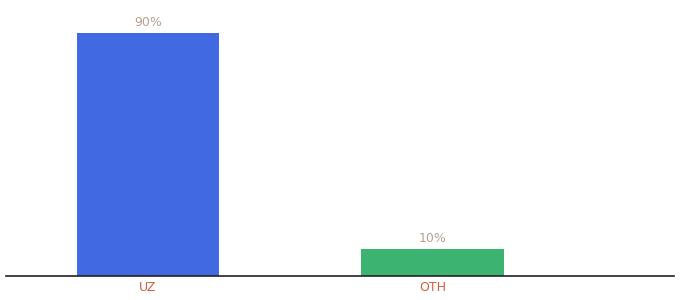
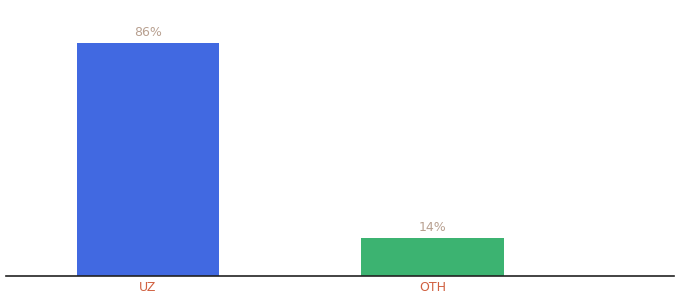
UZ: 90% -> 86%
OTH: 10% -> 14%
